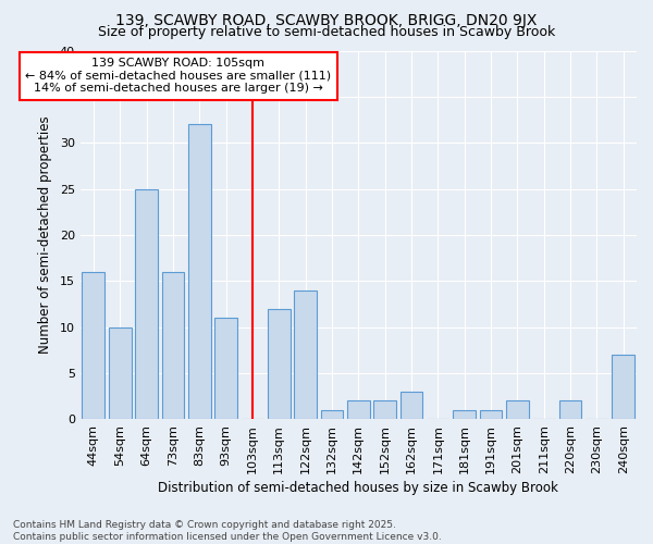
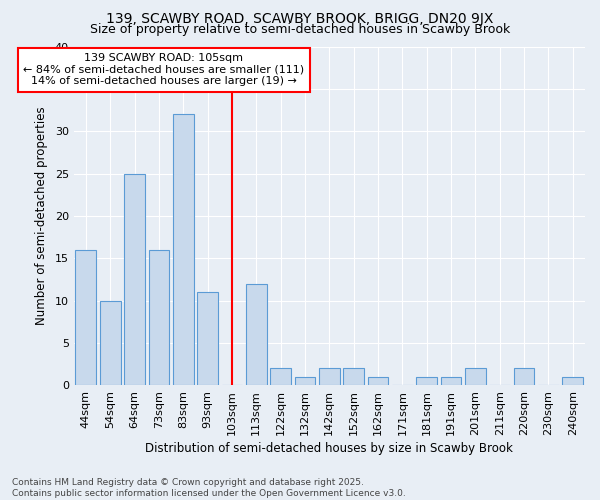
122sqm: 14 -> 2
162sqm: 3 -> 1
240sqm: 7 -> 1
